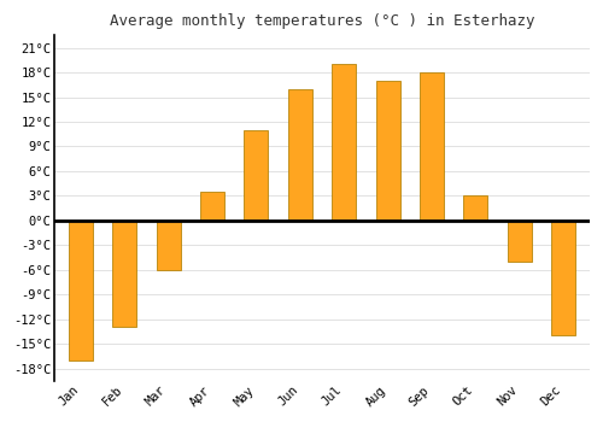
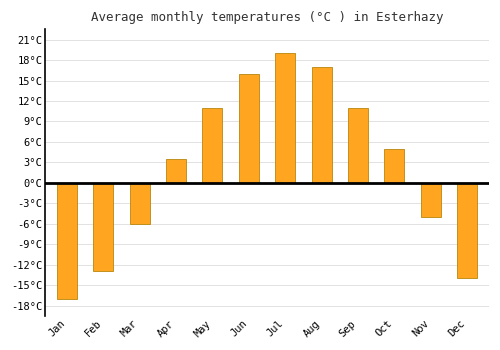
Sep: 18.0°C -> 11.0°C
Oct: 3.0°C -> 5.0°C
